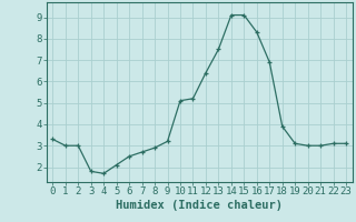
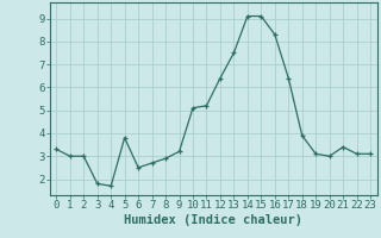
5: 2.1 -> 3.8
17: 6.9 -> 6.4
21: 3.0 -> 3.4
